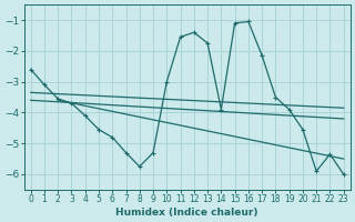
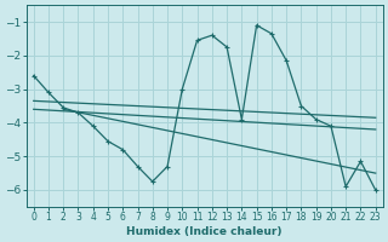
16: -1.05 -> -1.35
20: -4.55 -> -4.10
22: -5.35 -> -5.15
